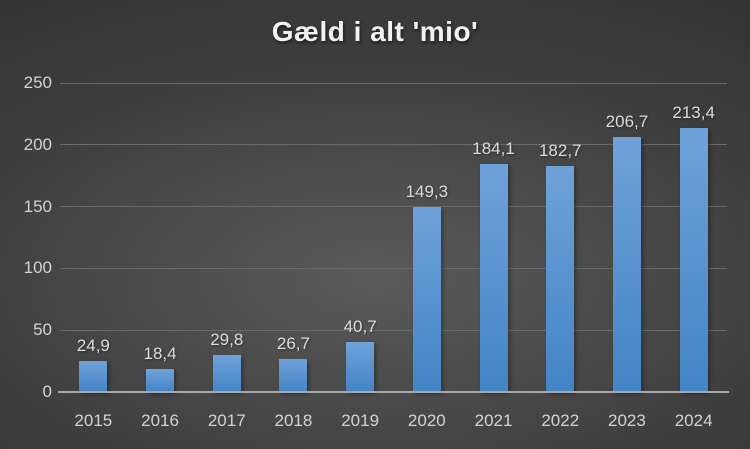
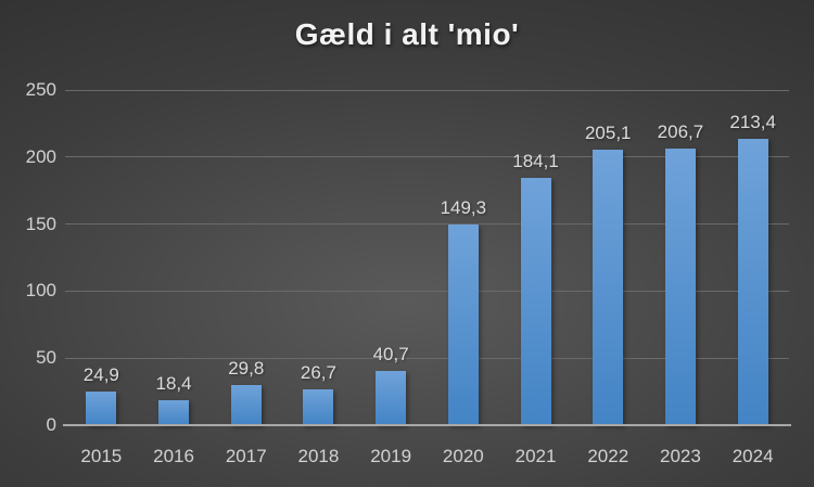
2022: 182,7 -> 205,1
